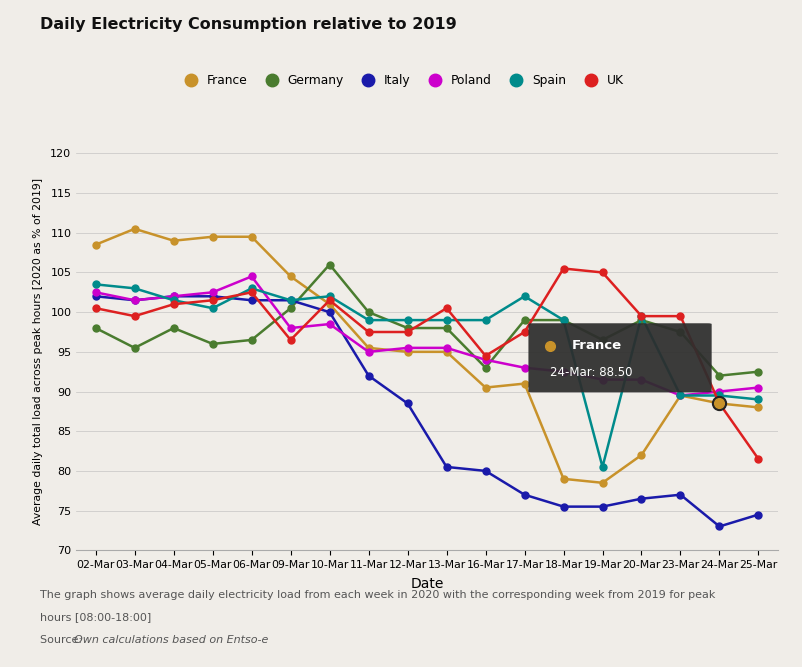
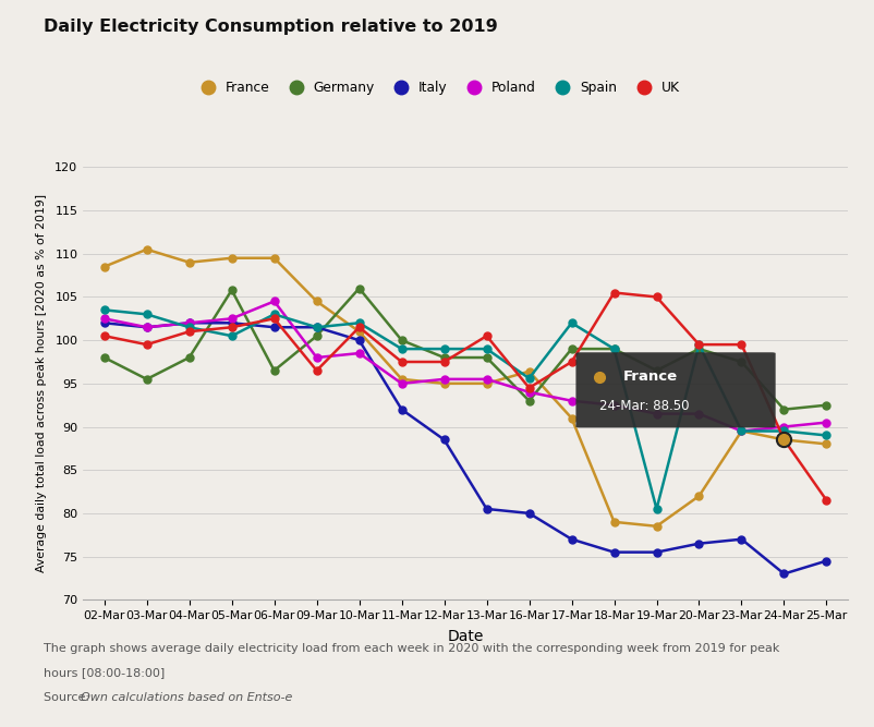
Germany/05-Mar: 96.0 -> 105.8
France/16-Mar: 90.5 -> 96.4
Spain/16-Mar: 99.0 -> 95.6
